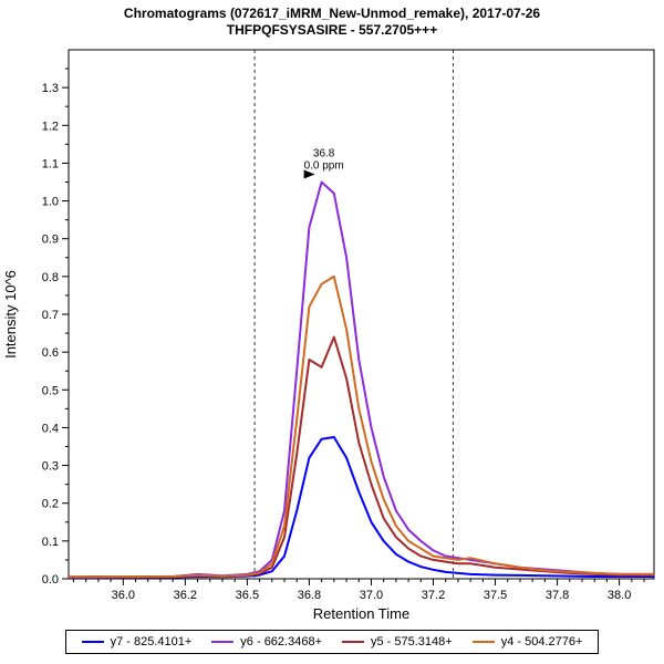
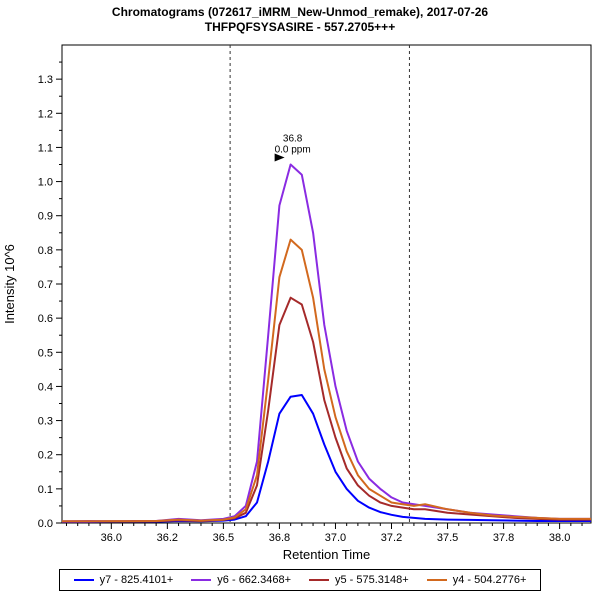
y5 - 575.3148+/36.8: 0.56 -> 0.66
y4 - 504.2776+/36.8: 0.78 -> 0.83
